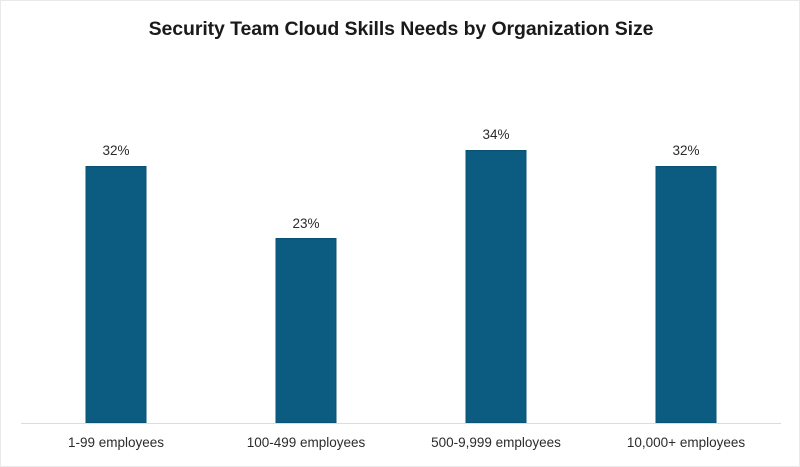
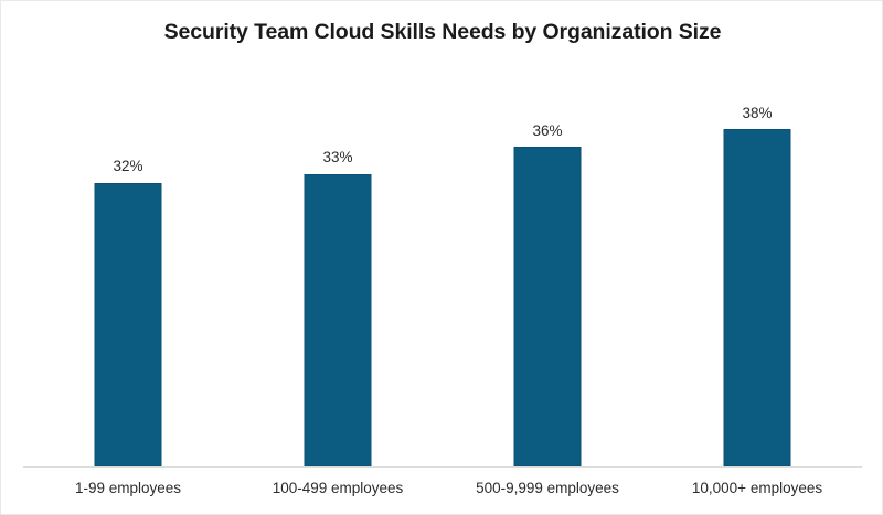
100-499 employees: 23% -> 33%
500-9,999 employees: 34% -> 36%
10,000+ employees: 32% -> 38%
